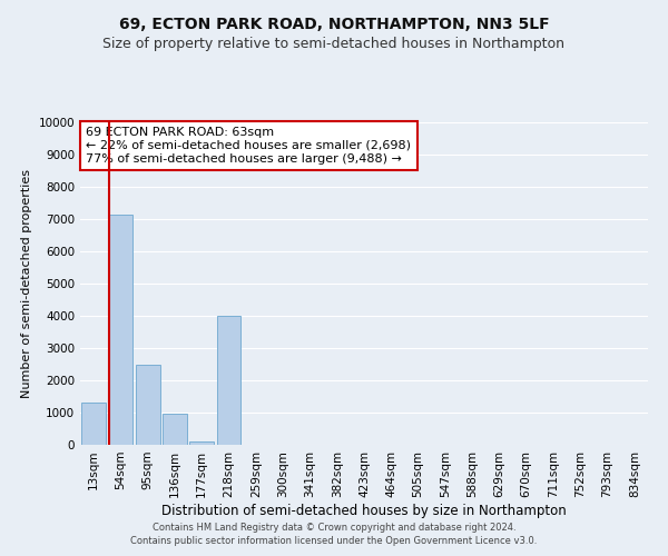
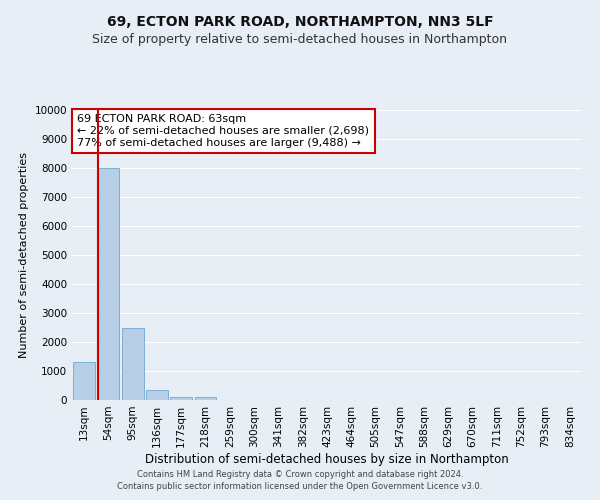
54sqm: 7150 -> 8000
136sqm: 950 -> 350
218sqm: 4000 -> 120
